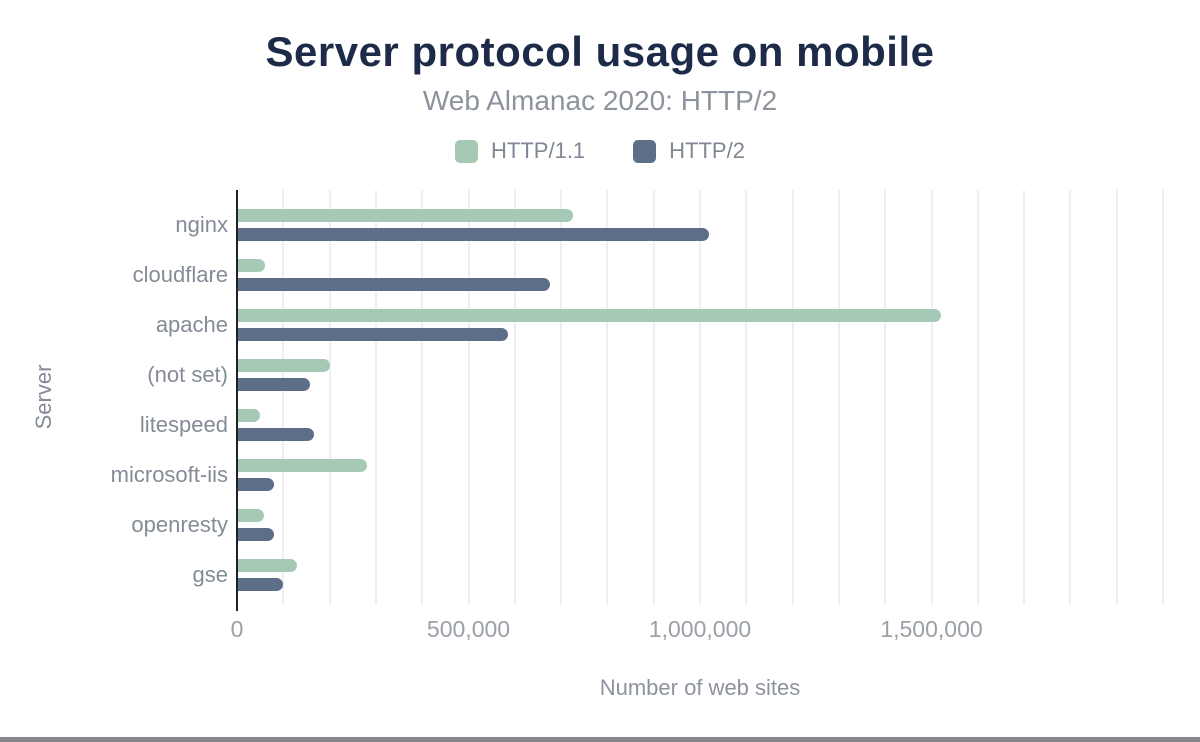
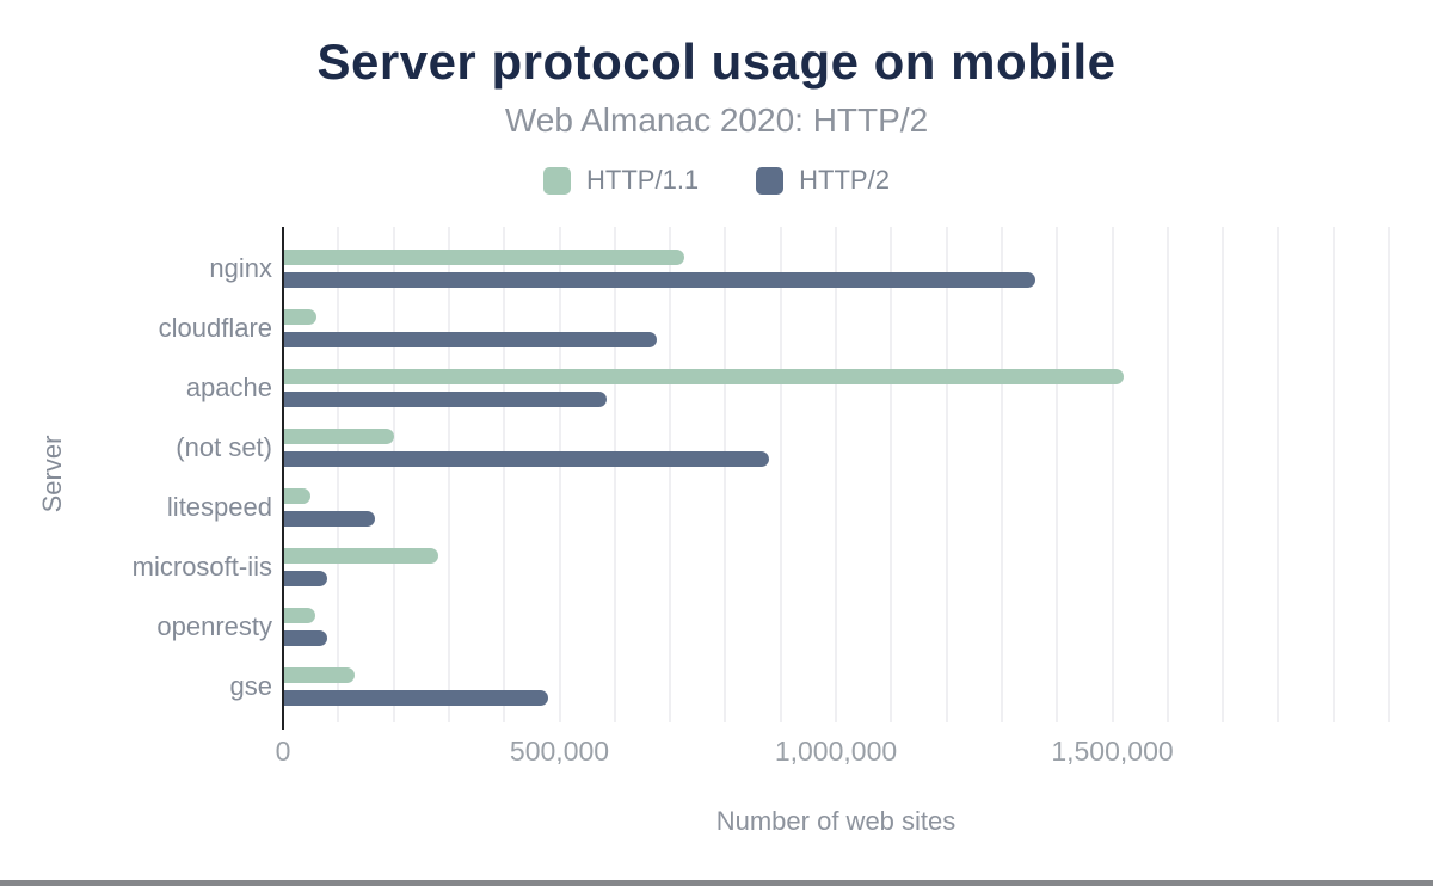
HTTP/2/nginx: 1020000 -> 1360000
HTTP/2/(not set): 160000 -> 880000
HTTP/2/gse: 100000 -> 480000
